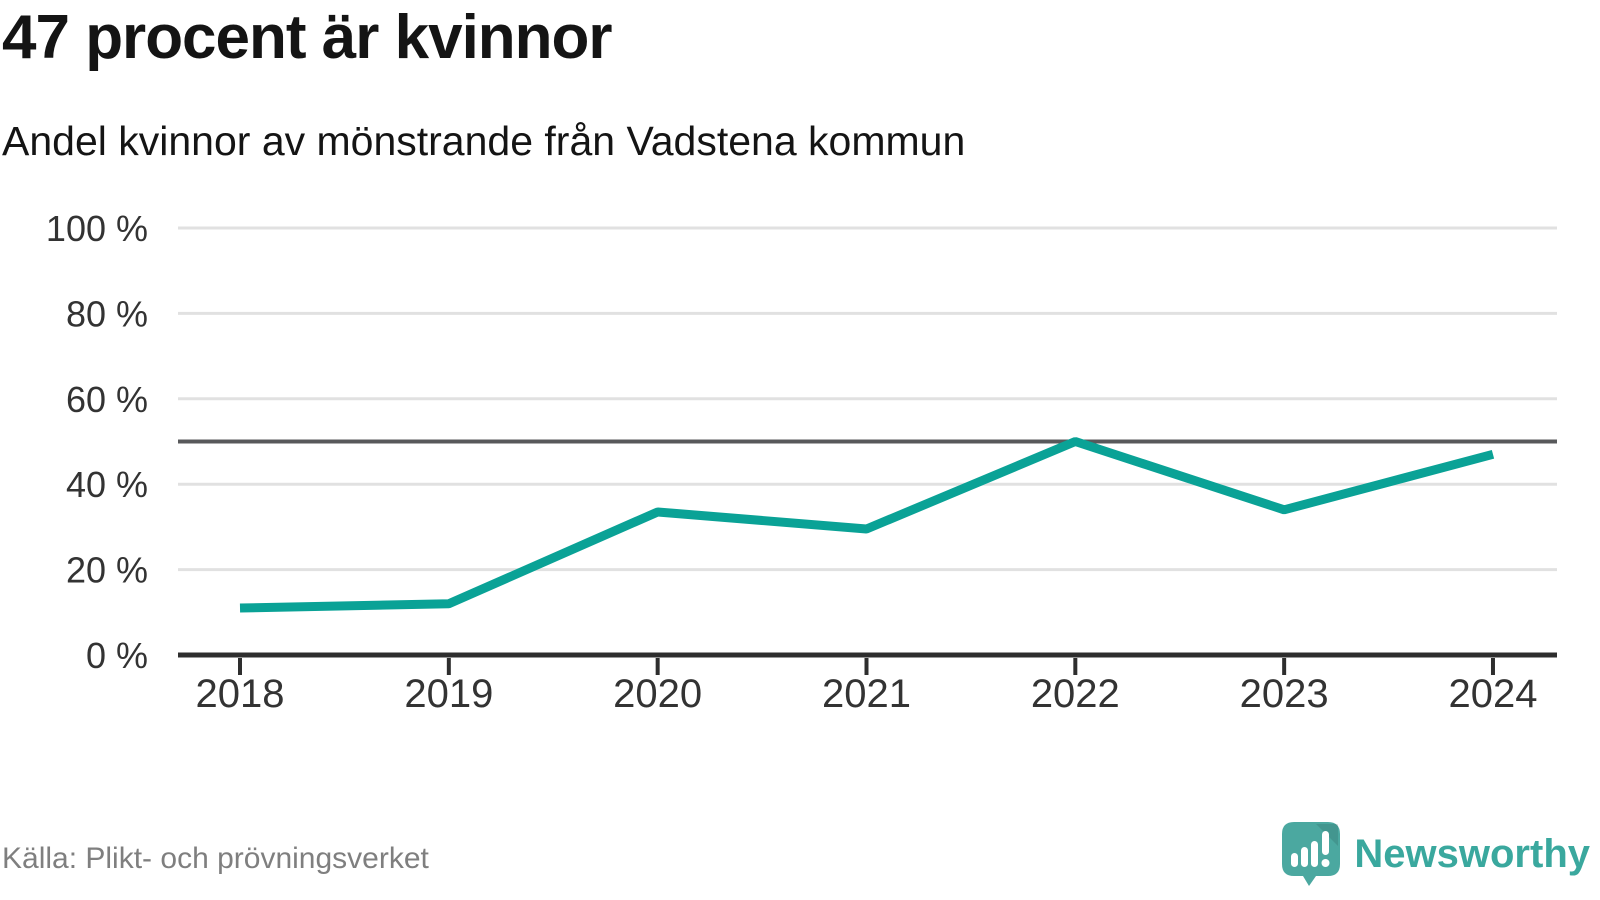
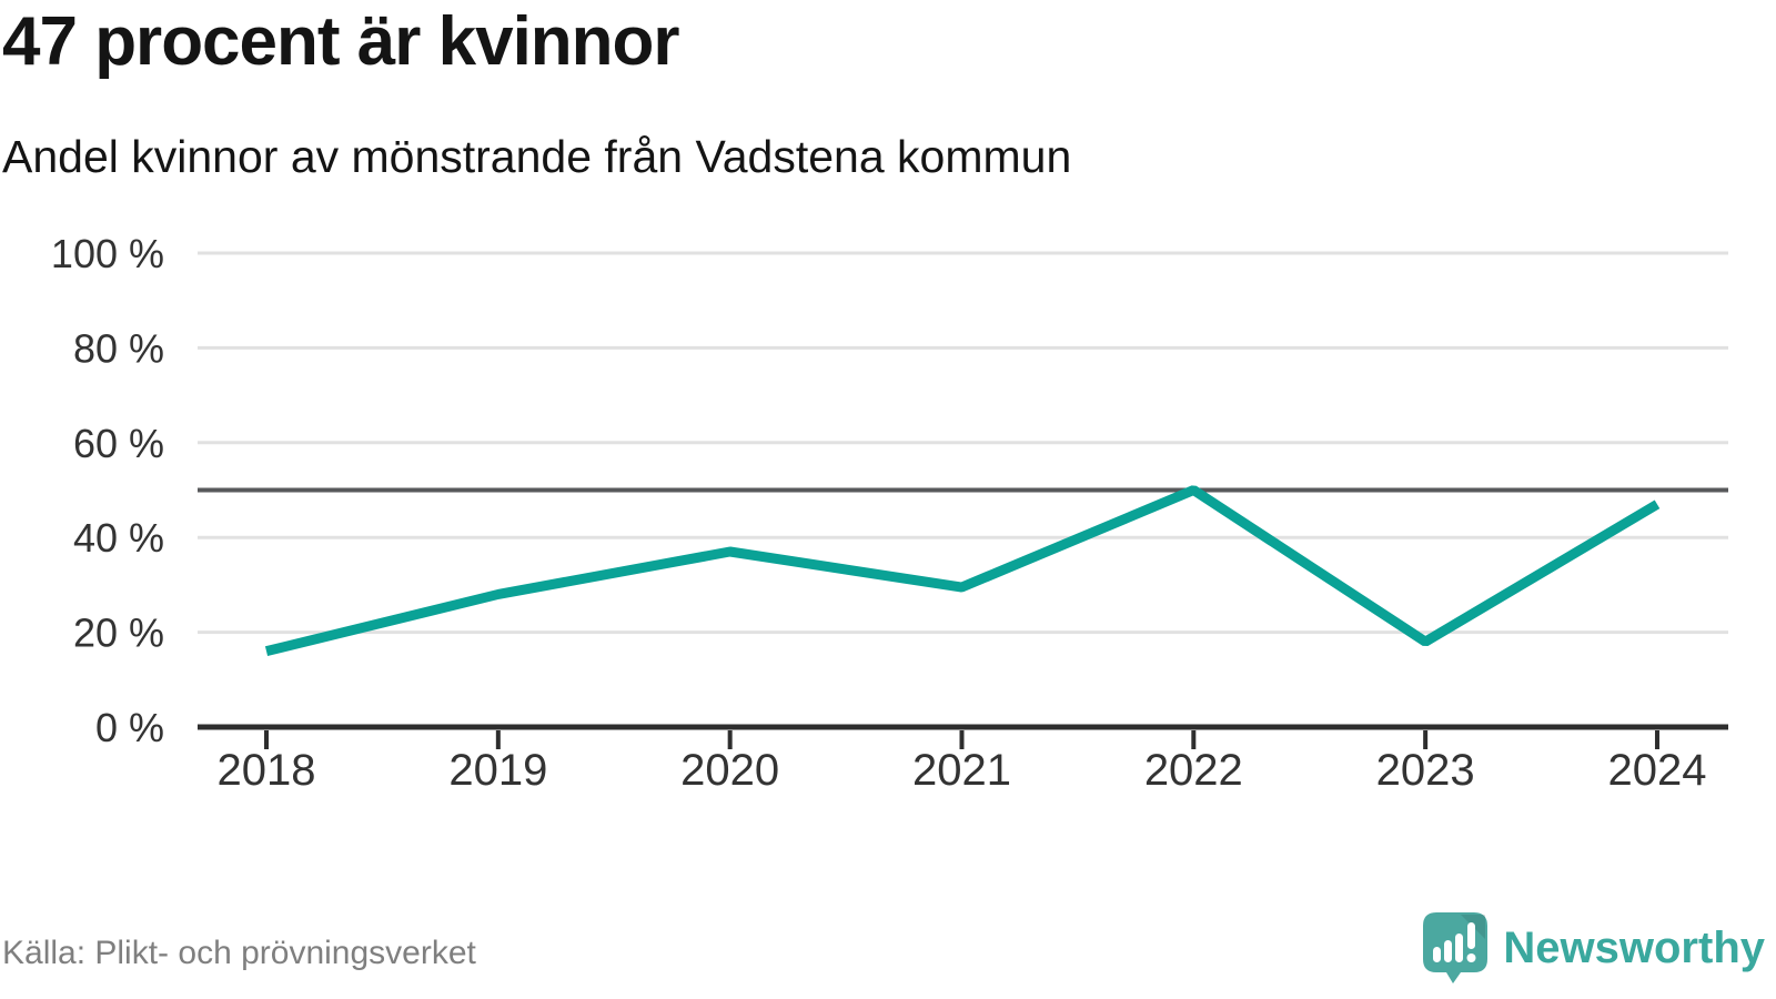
2018: 11% -> 16%
2019: 12% -> 28%
2020: 34% -> 37%
2023: 34% -> 18%
